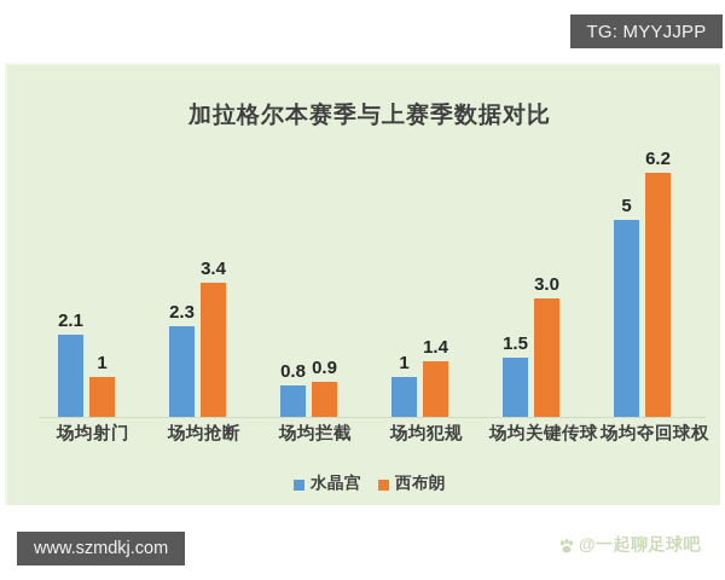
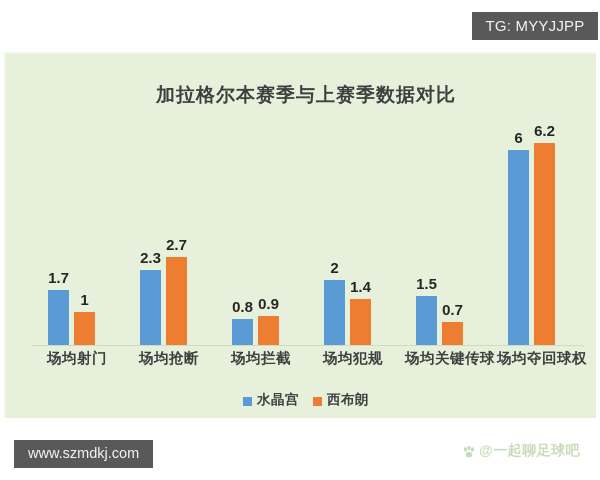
水晶宫/场均射门: 2.1 -> 1.7
西布朗/场均抢断: 3.4 -> 2.7
水晶宫/场均犯规: 1 -> 2
西布朗/场均关键传球: 3.0 -> 0.7
水晶宫/场均夺回球权: 5 -> 6
